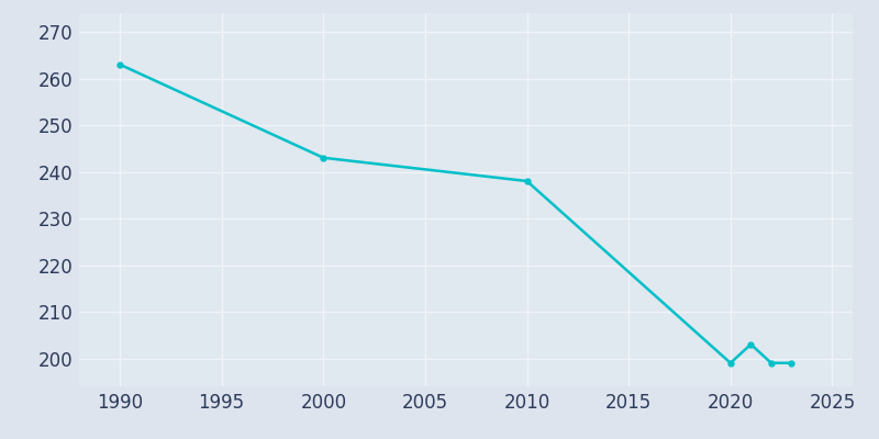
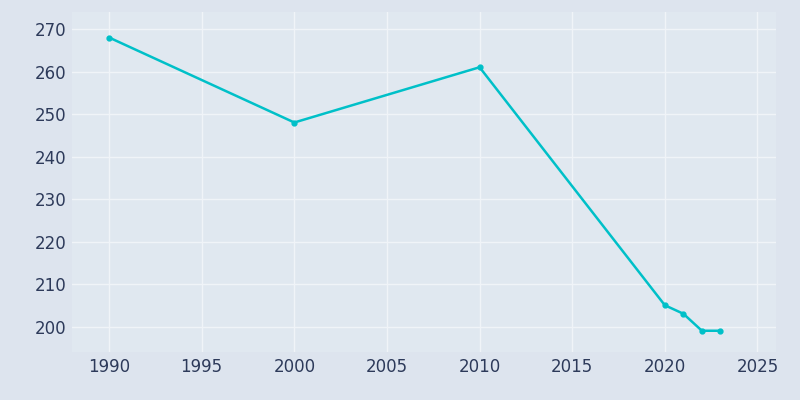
1990: 263 -> 268
2000: 243 -> 248
2010: 238 -> 261
2020: 199 -> 205
